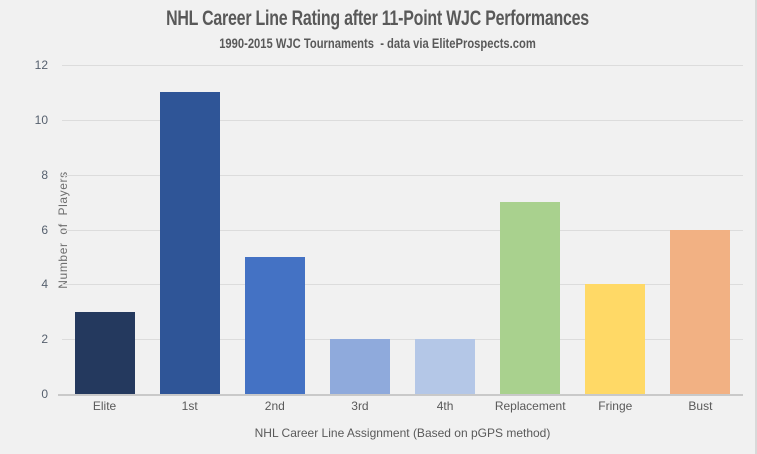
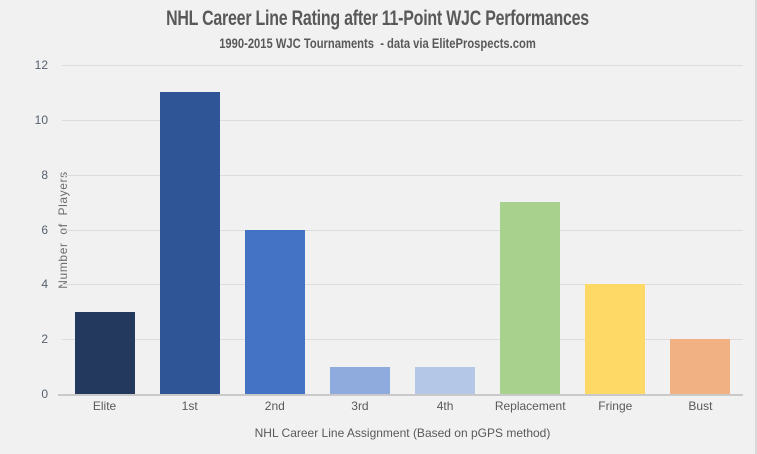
2nd: 5 -> 6
3rd: 2 -> 1
4th: 2 -> 1
Bust: 6 -> 2
